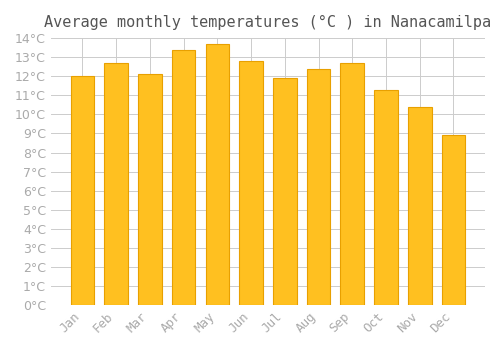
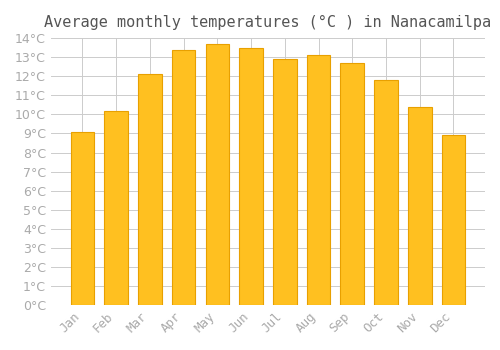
Jan: 12.0°C -> 9.1°C
Feb: 12.7°C -> 10.2°C
Jun: 12.8°C -> 13.5°C
Jul: 11.9°C -> 12.9°C
Aug: 12.4°C -> 13.1°C
Oct: 11.3°C -> 11.8°C
